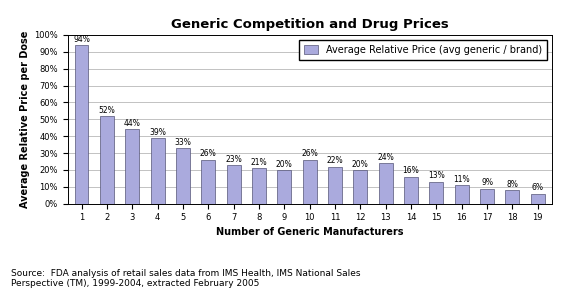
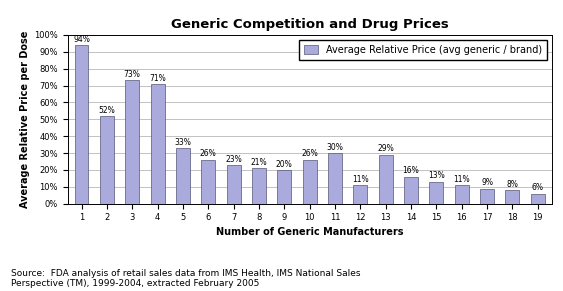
3: 44% -> 73%
4: 39% -> 71%
11: 22% -> 30%
12: 20% -> 11%
13: 24% -> 29%
